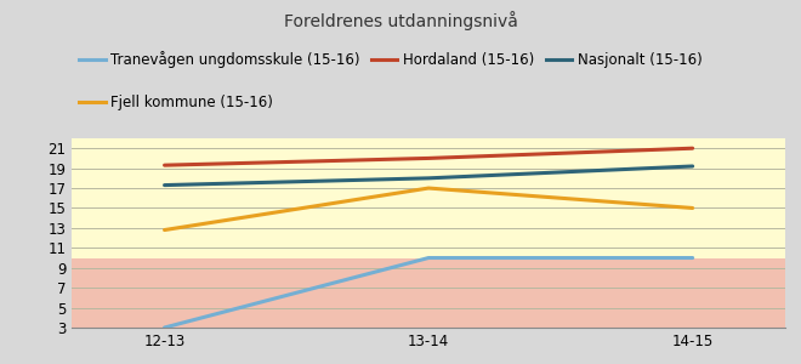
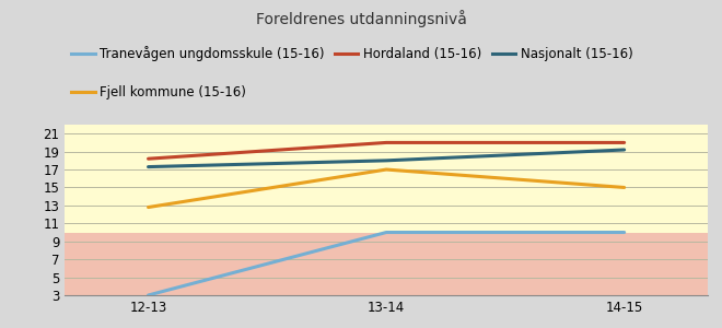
Hordaland (15-16)/12-13: 19.3 -> 18.2
Hordaland (15-16)/14-15: 21.0 -> 20.0
